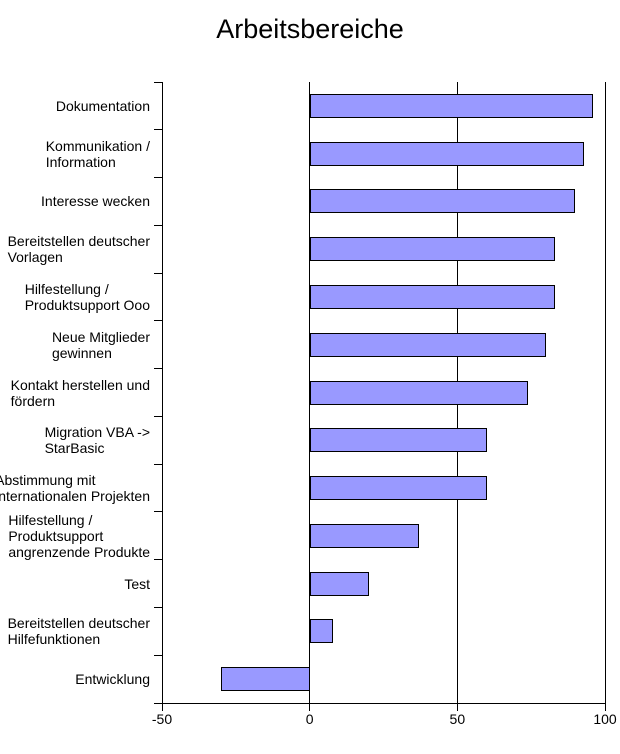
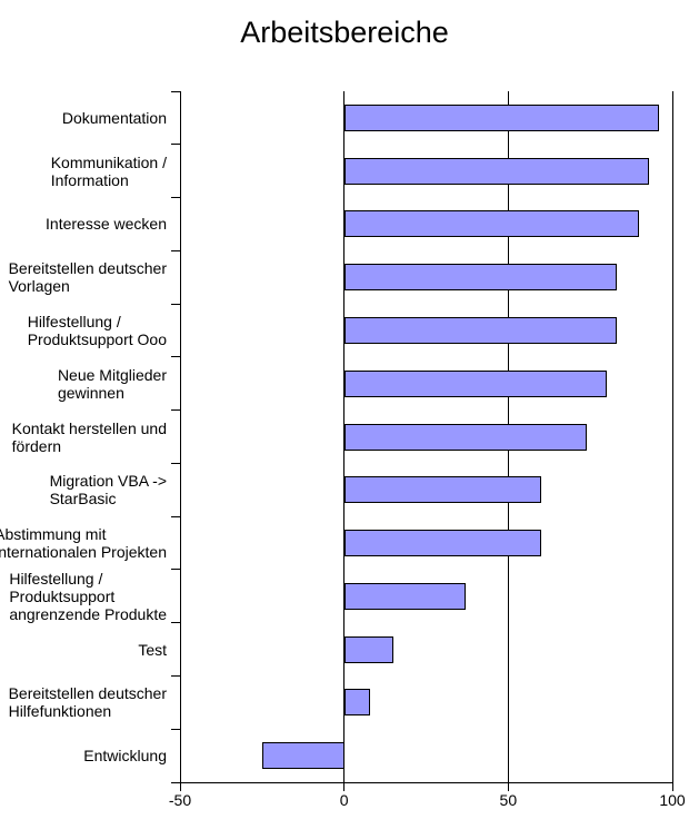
Test: 20 -> 15
Entwicklung: -30 -> -25
